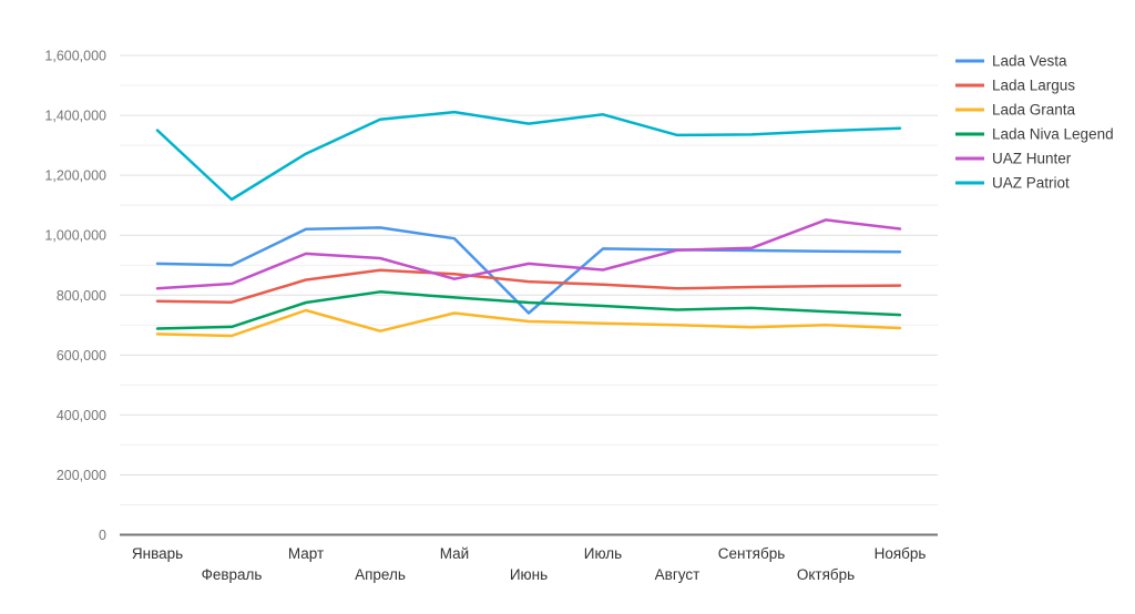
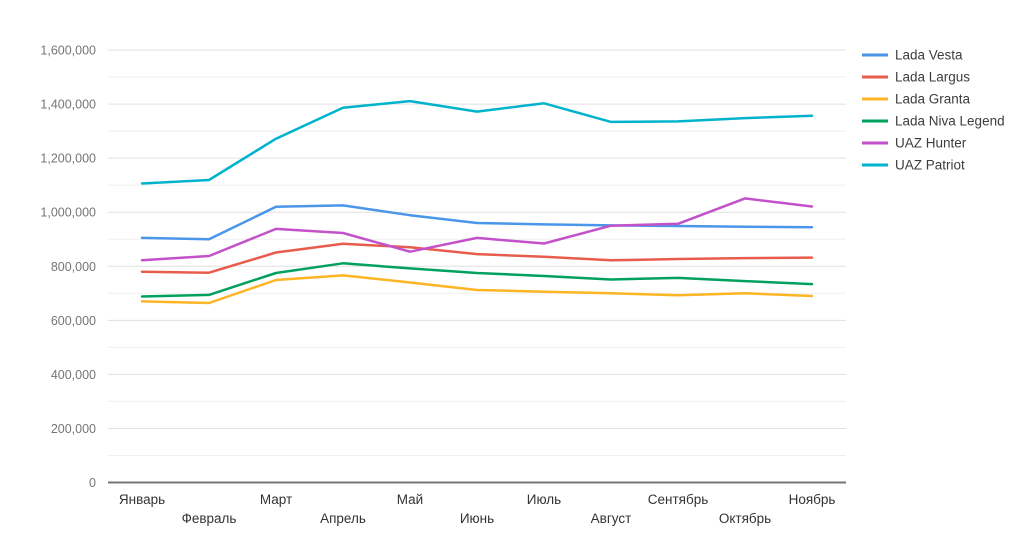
UAZ Patriot/Январь: 1350000 -> 1110000
Lada Granta/Апрель: 680000 -> 770000
Lada Vesta/Июнь: 740000 -> 960000
